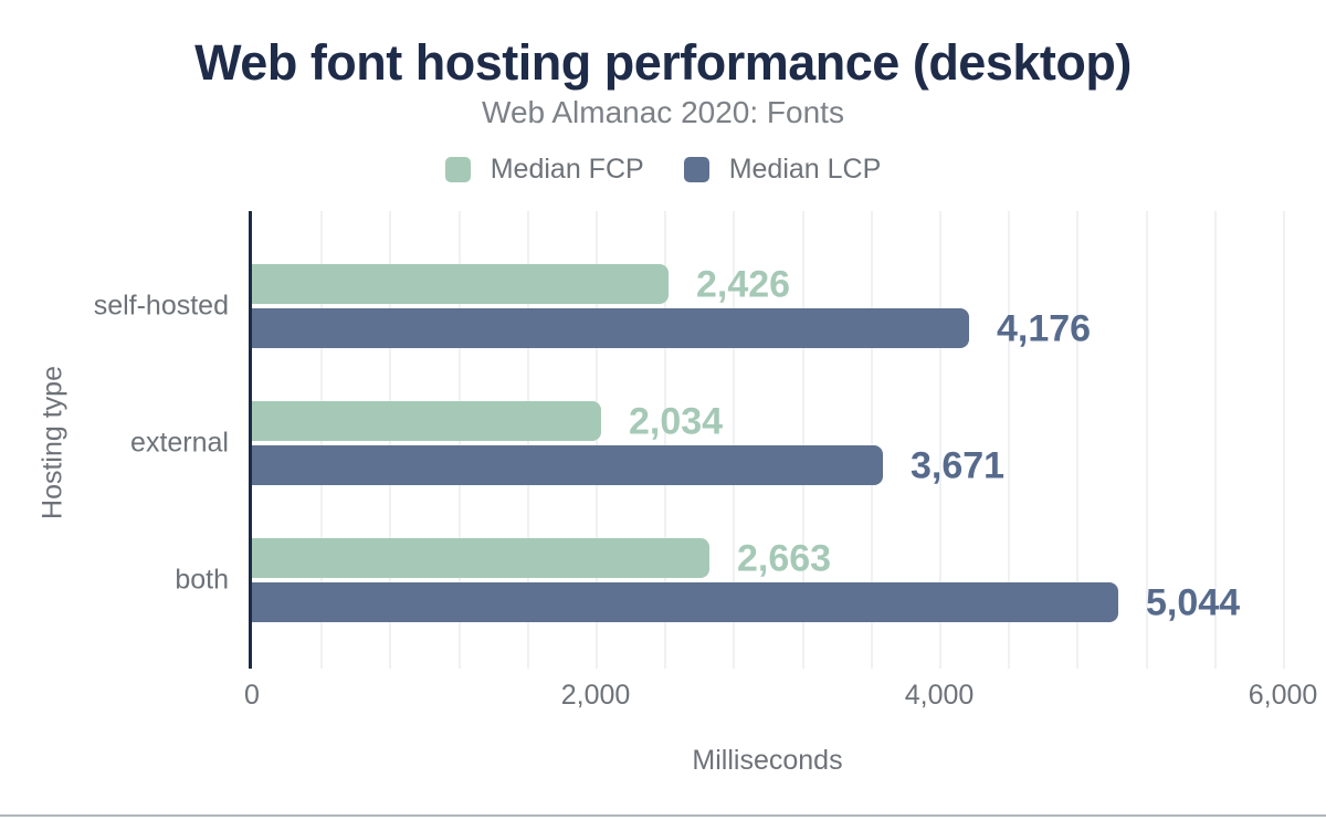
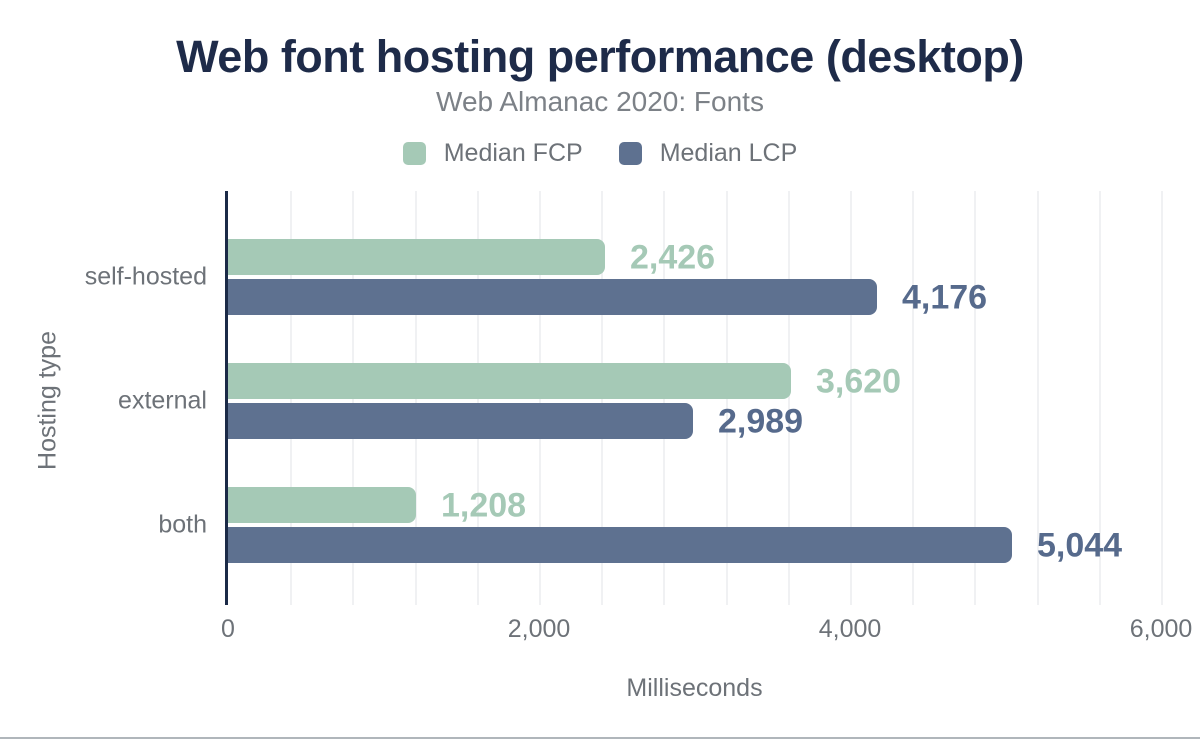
Median FCP/external: 2,034 -> 3,620
Median LCP/external: 3,671 -> 2,989
Median FCP/both: 2,663 -> 1,208
